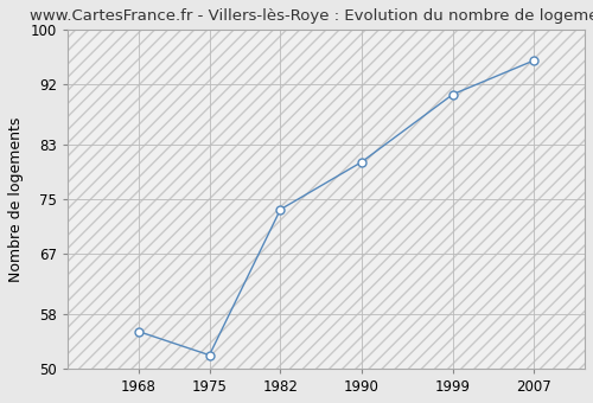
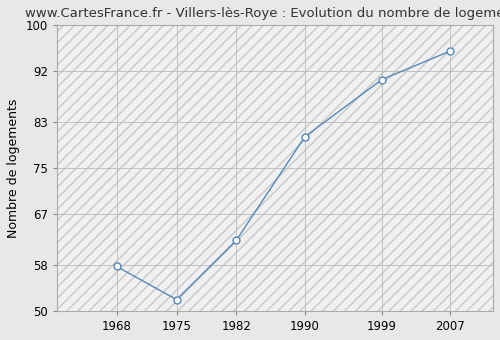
1968: 55.5 -> 57.8
1982: 73.5 -> 62.4
